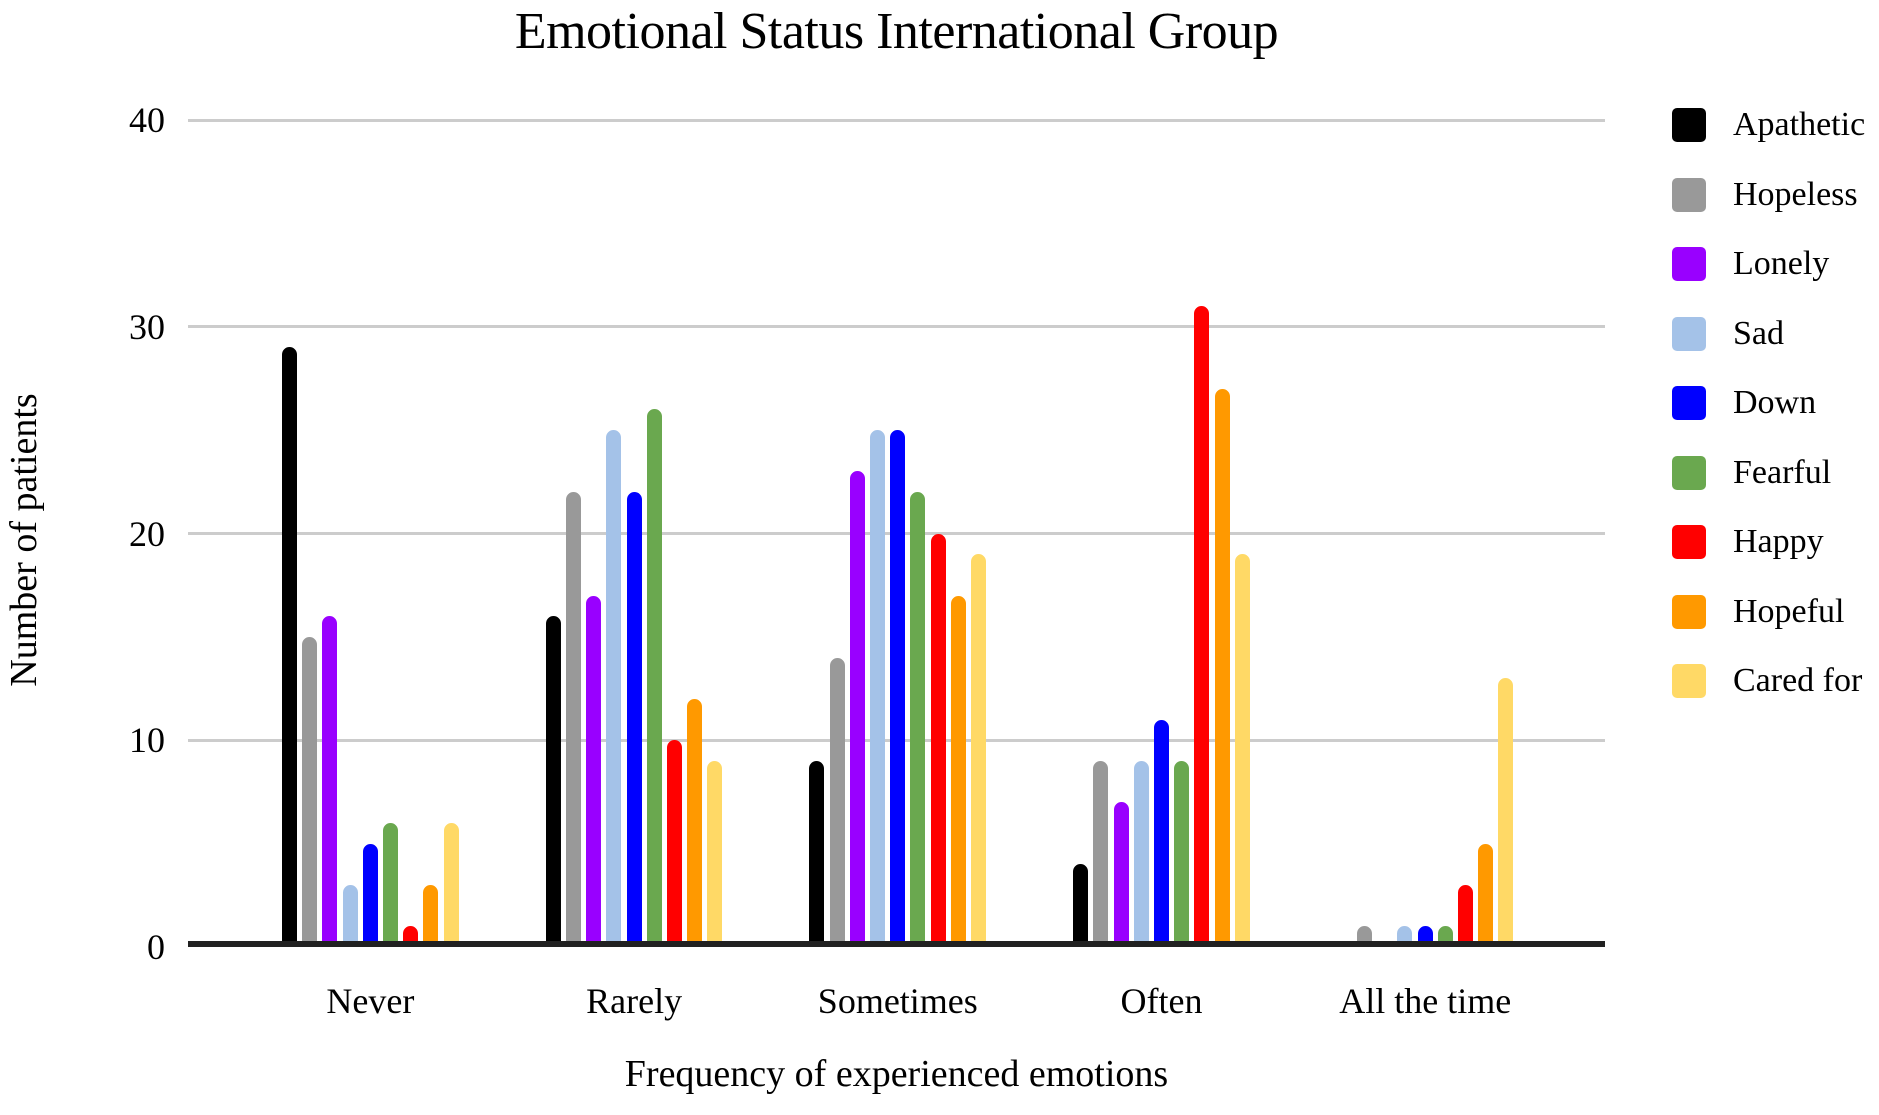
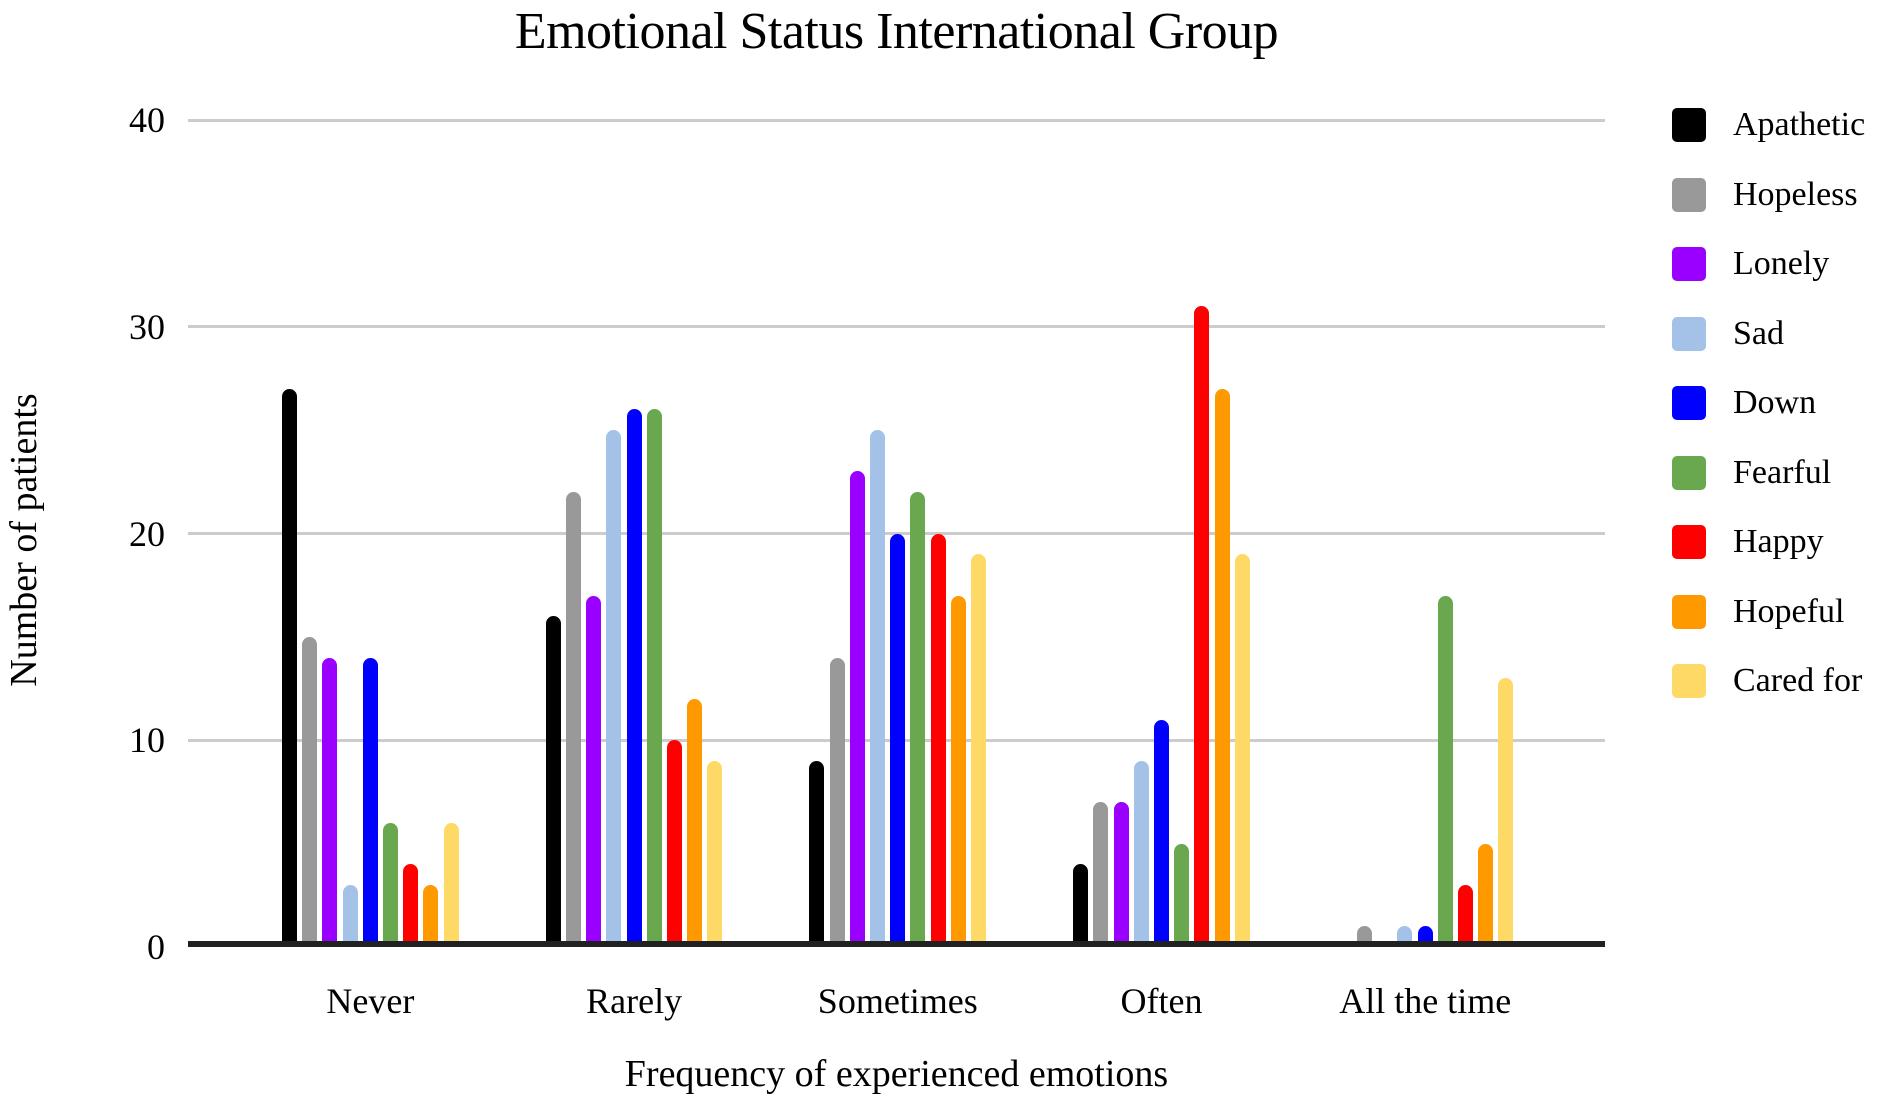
Apathetic/Never: 29 -> 27
Lonely/Never: 16 -> 14
Down/Never: 5 -> 14
Happy/Never: 1 -> 4
Down/Rarely: 22 -> 26
Down/Sometimes: 25 -> 20
Hopeless/Often: 9 -> 7
Fearful/Often: 9 -> 5
Fearful/All the time: 1 -> 17
